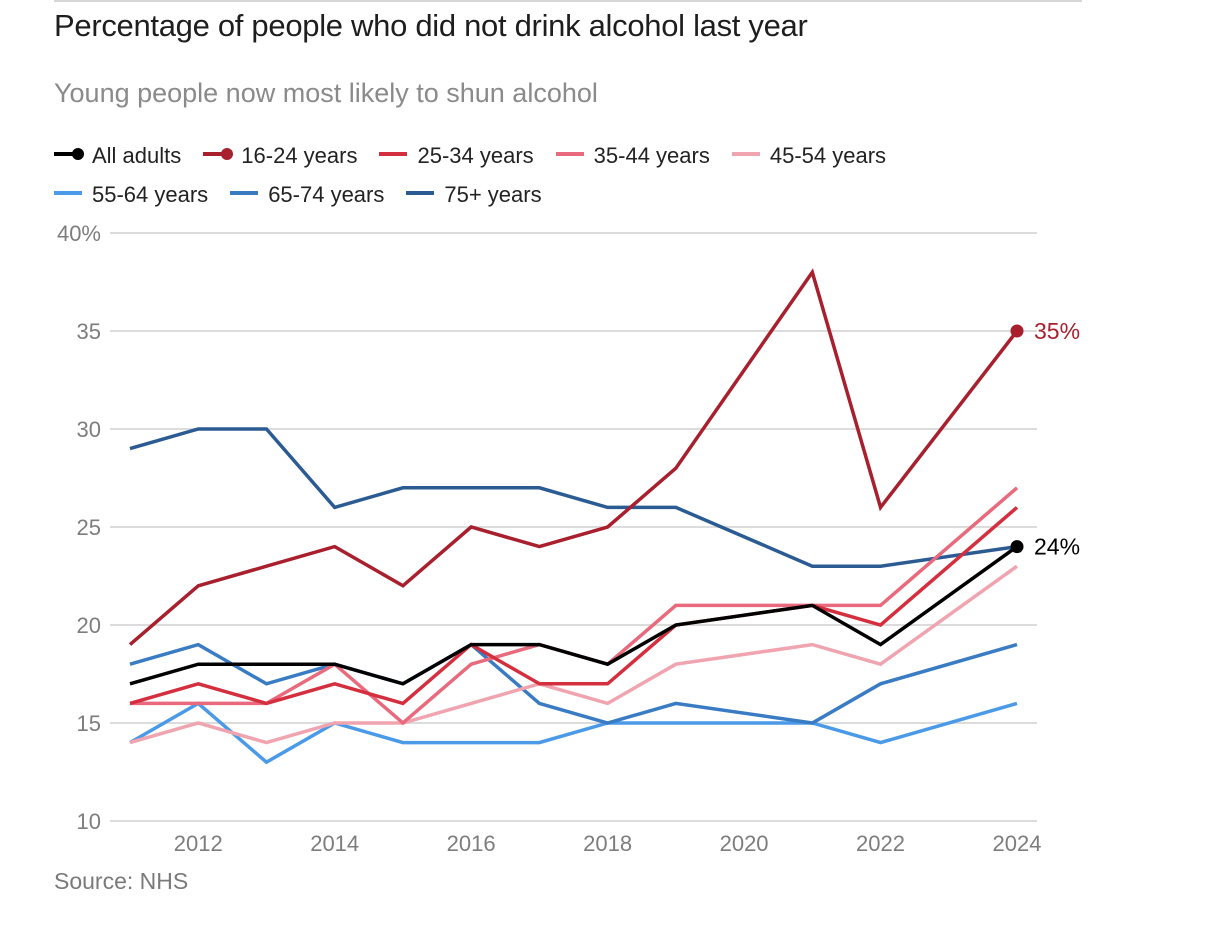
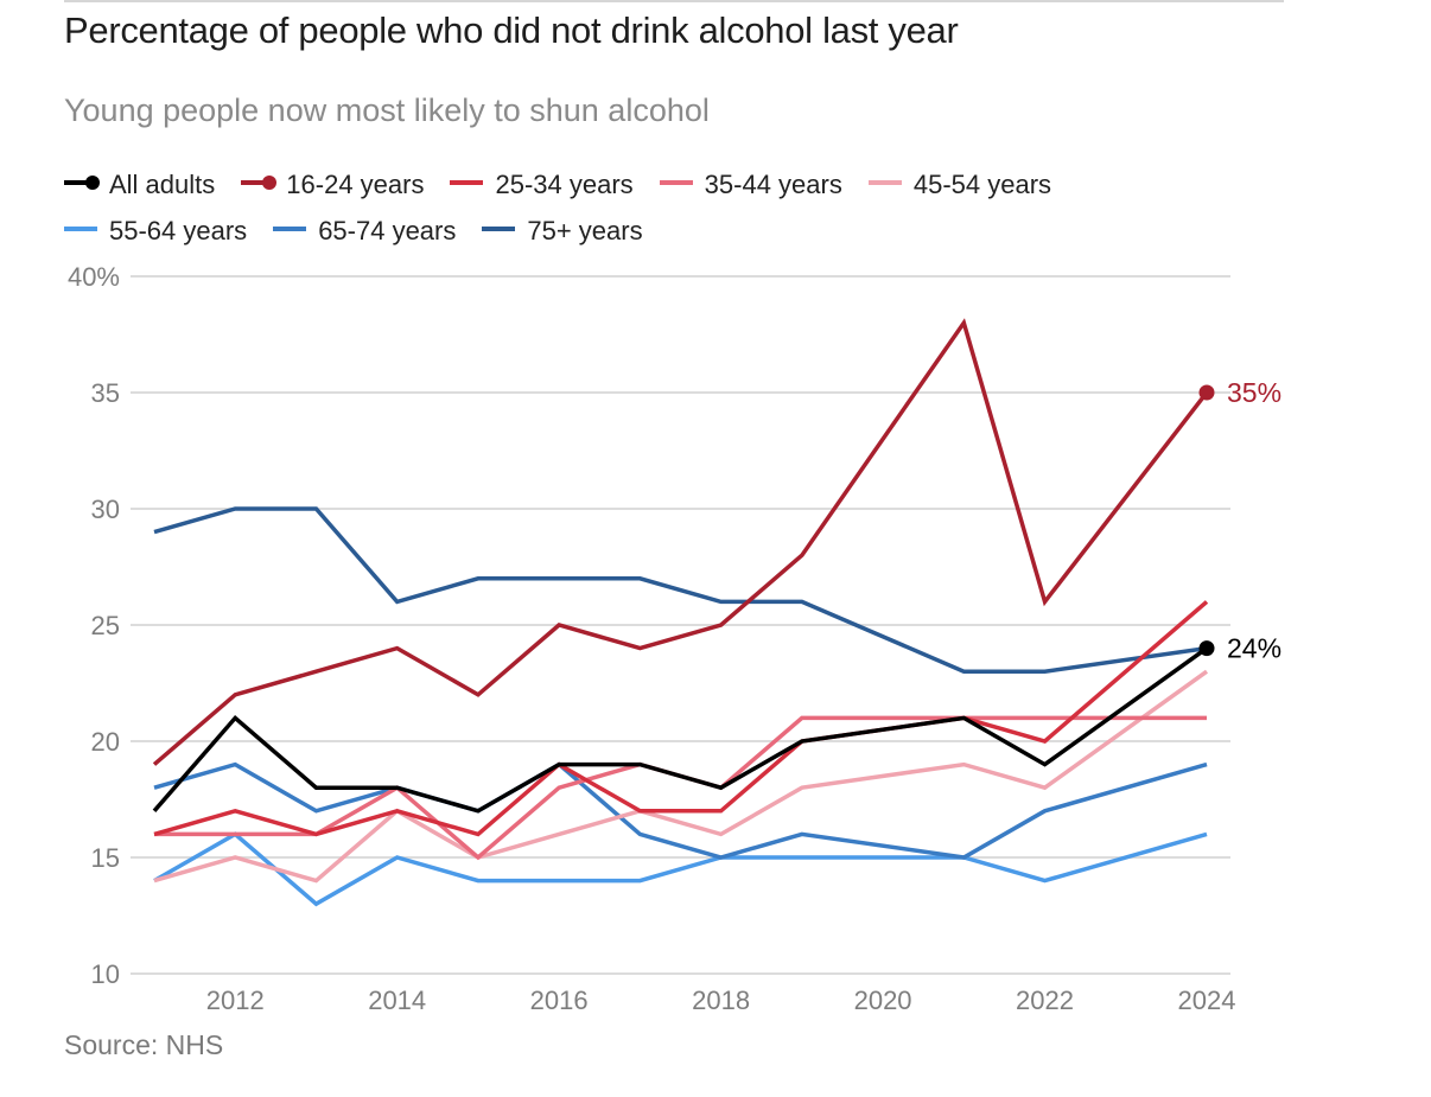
All adults/2012: 18% -> 21%
45-54 years/2014: 15% -> 17%
35-44 years/2024: 27% -> 21%
